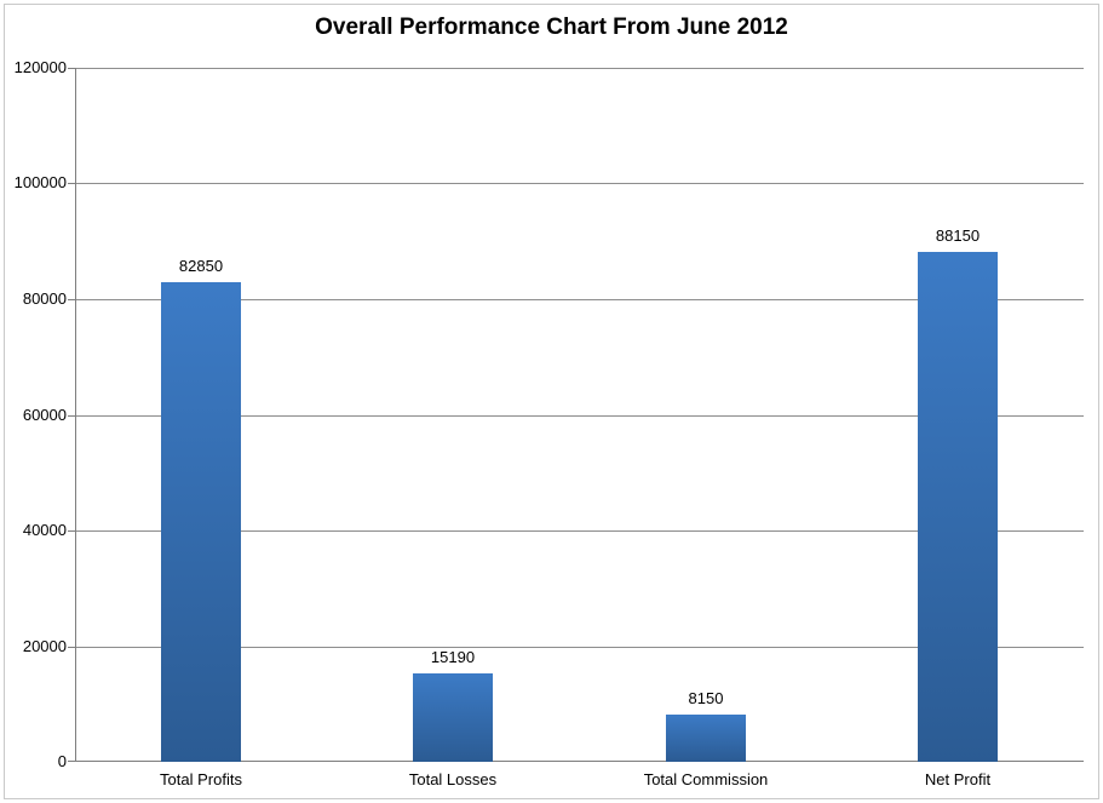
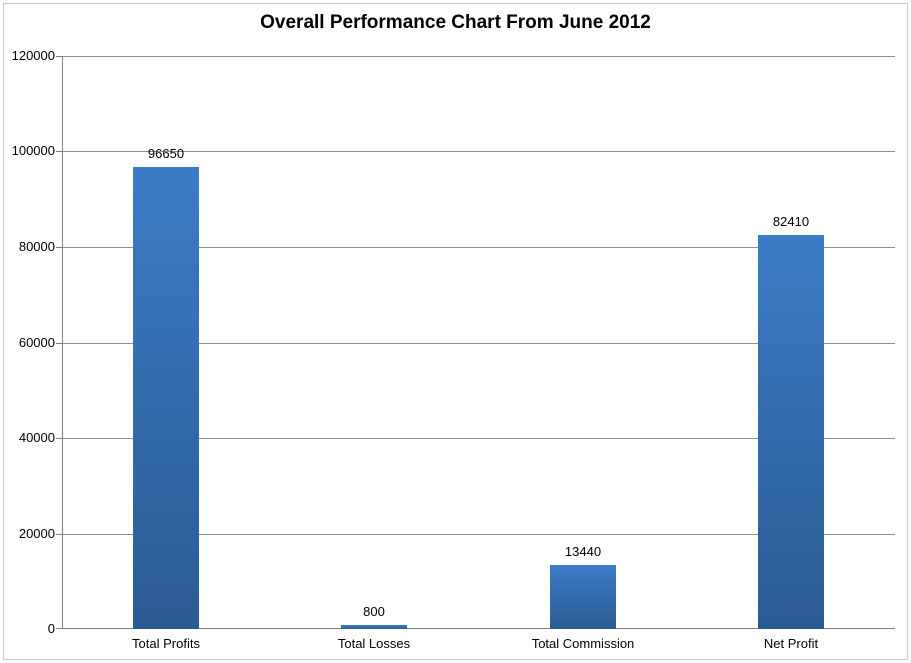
Total Profits: 82850 -> 96650
Total Losses: 15190 -> 800
Total Commission: 8150 -> 13440
Net Profit: 88150 -> 82410
